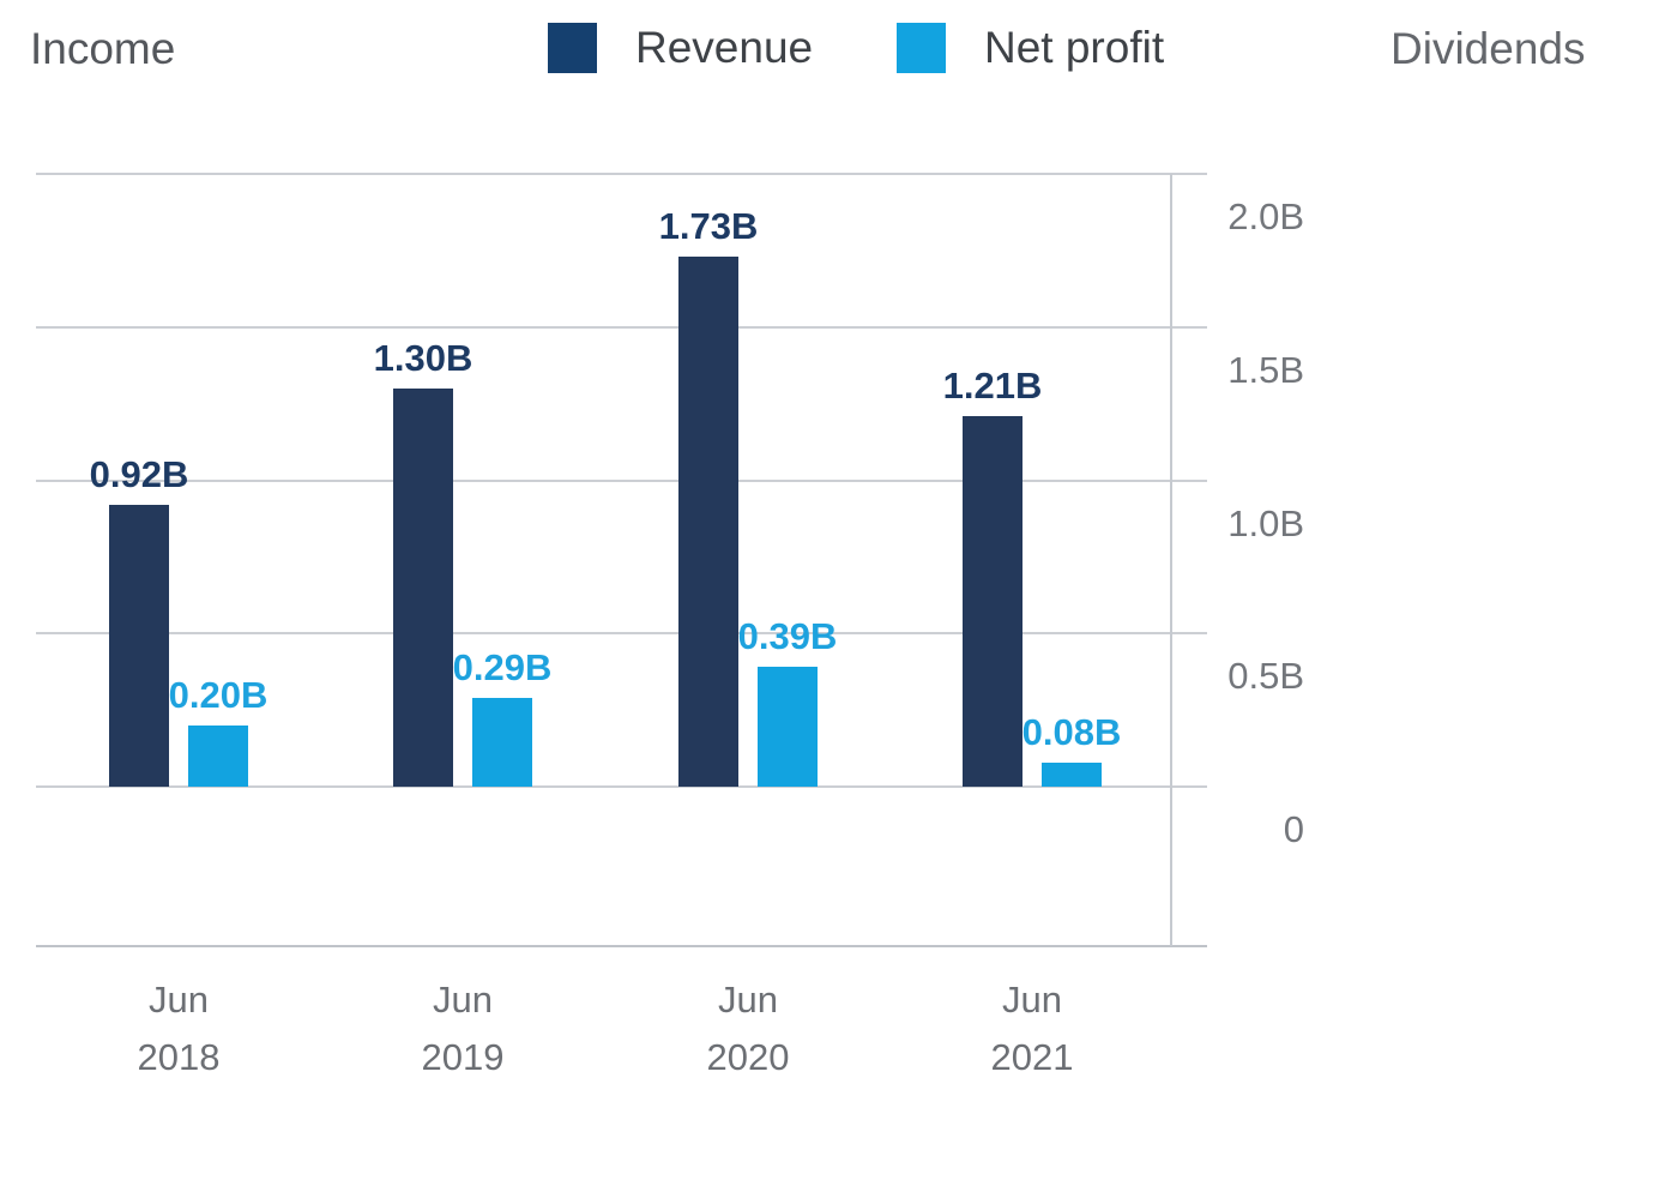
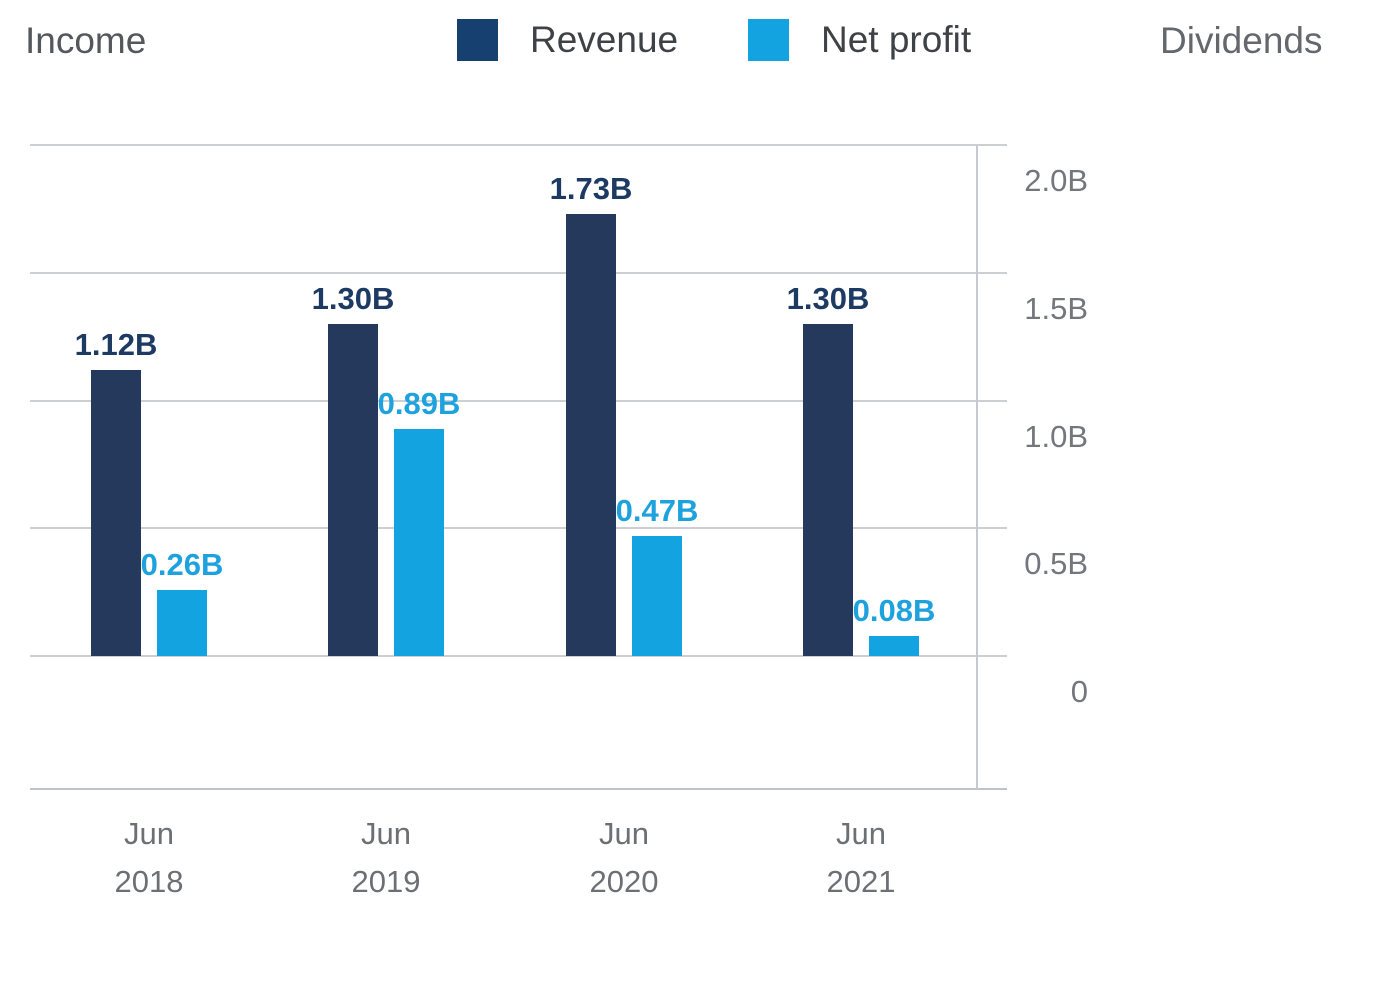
Revenue/Jun 2018: 0.92B -> 1.12B
Net profit/Jun 2018: 0.20B -> 0.26B
Net profit/Jun 2019: 0.29B -> 0.89B
Net profit/Jun 2020: 0.39B -> 0.47B
Revenue/Jun 2021: 1.21B -> 1.30B
